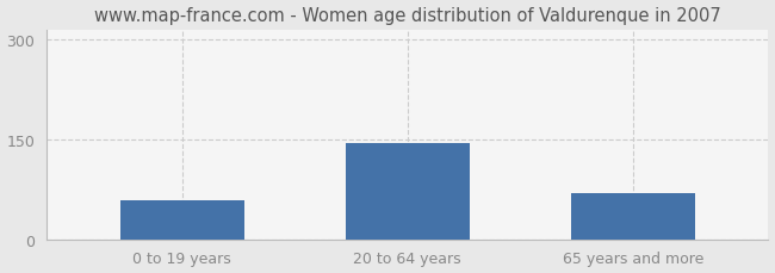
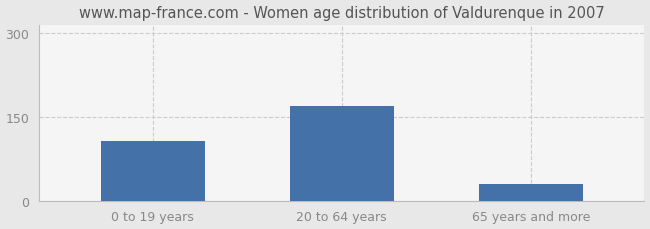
0 to 19 years: 58 -> 107
20 to 64 years: 144 -> 170
65 years and more: 70 -> 30
